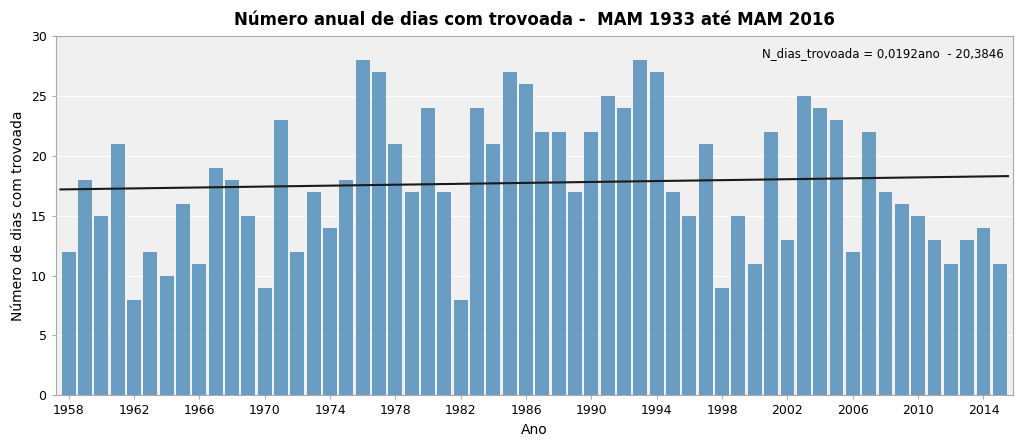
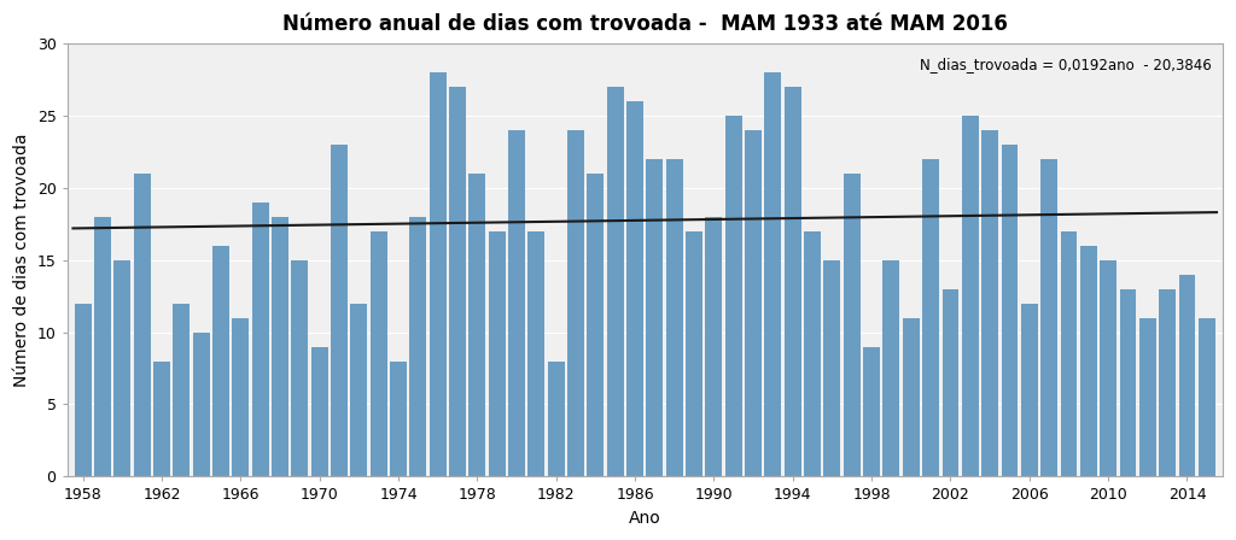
1974: 14 -> 8
1990: 22 -> 18
